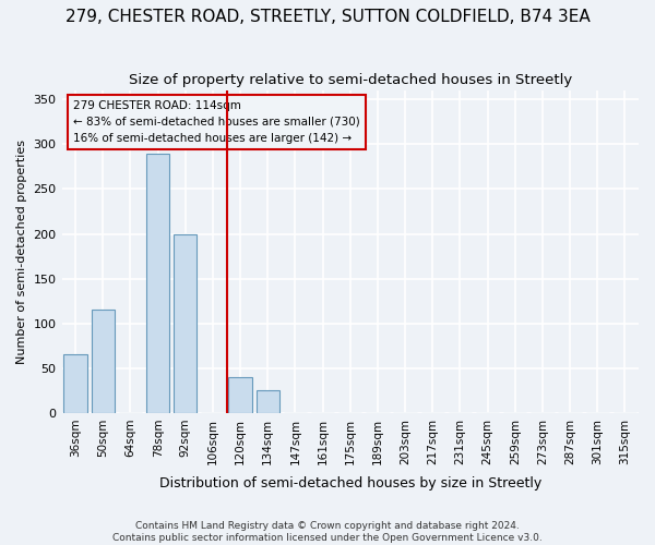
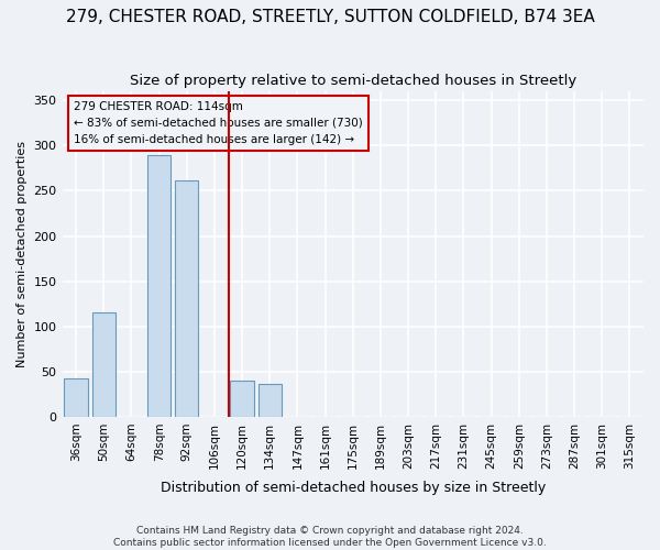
36sqm: 65 -> 42
92sqm: 200 -> 262
134sqm: 25 -> 36
